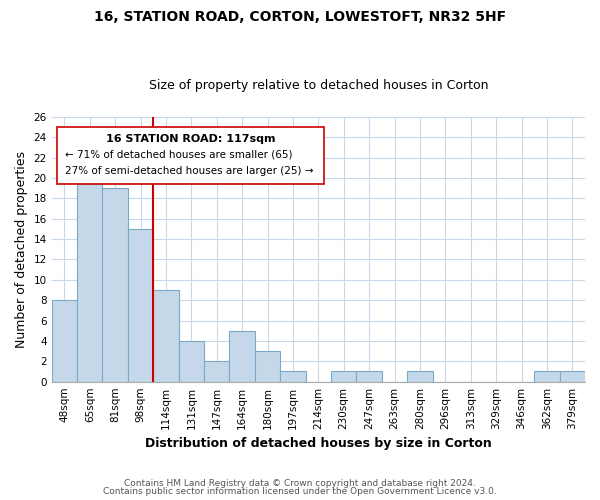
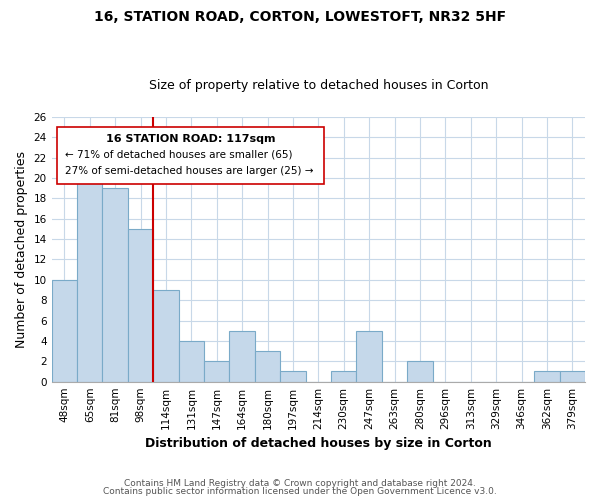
48sqm: 8 -> 10
247sqm: 1 -> 5
280sqm: 1 -> 2
